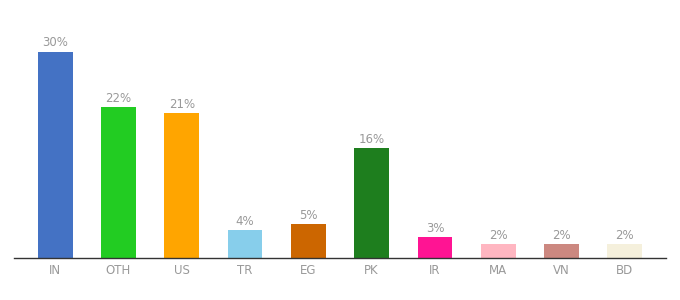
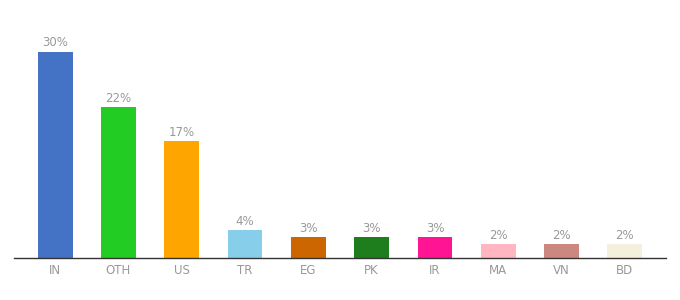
US: 21% -> 17%
EG: 5% -> 3%
PK: 16% -> 3%
